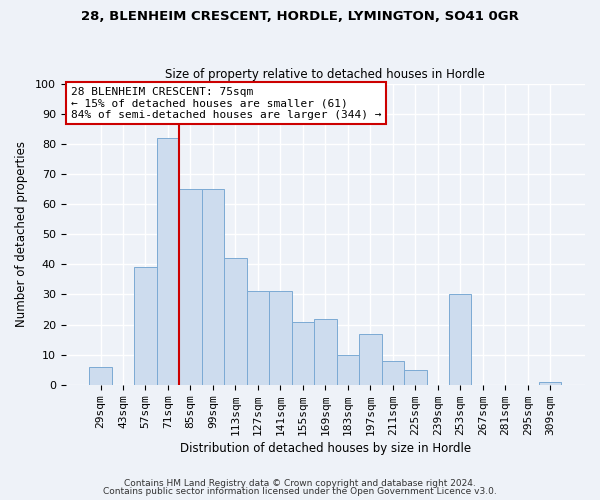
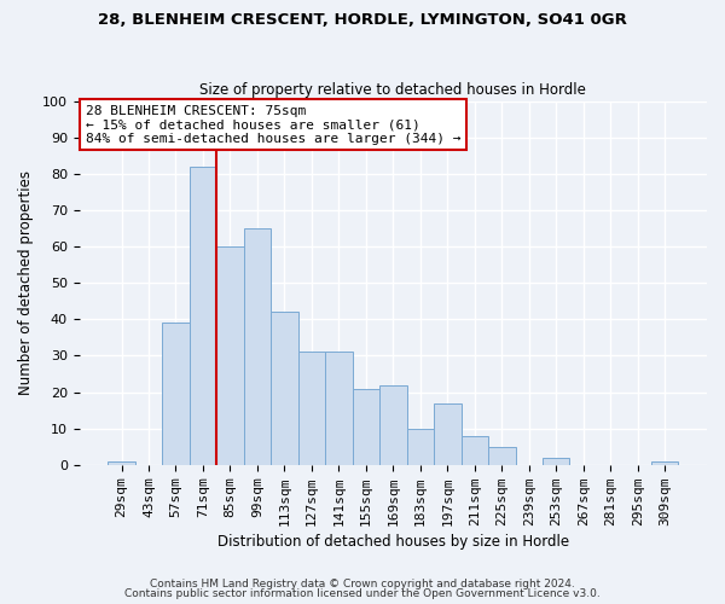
29sqm: 6 -> 1
85sqm: 65 -> 60
253sqm: 30 -> 2
